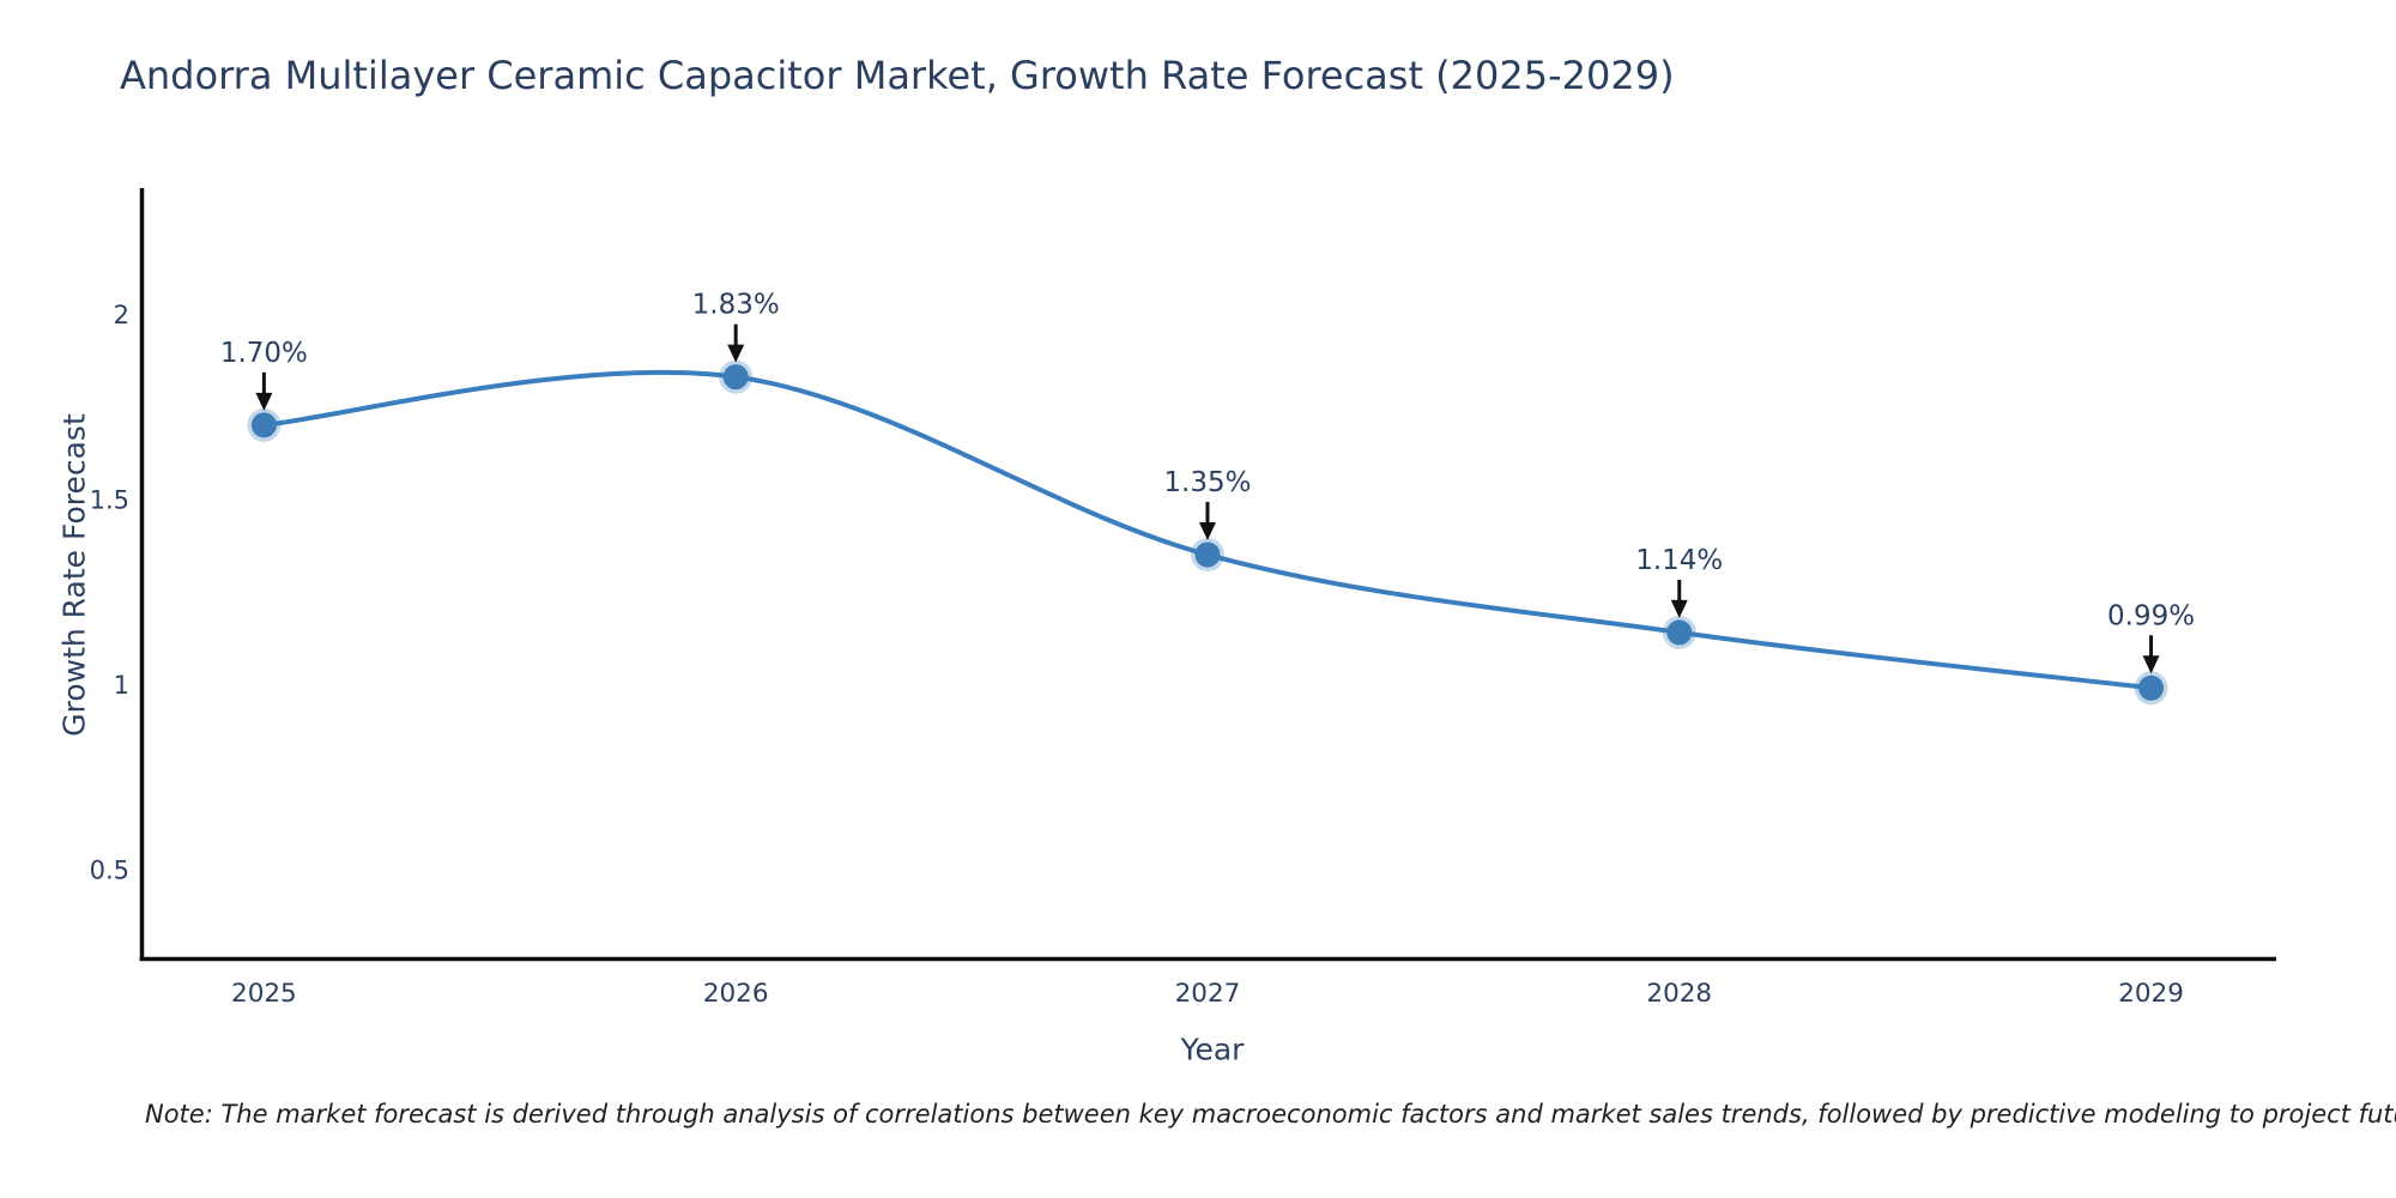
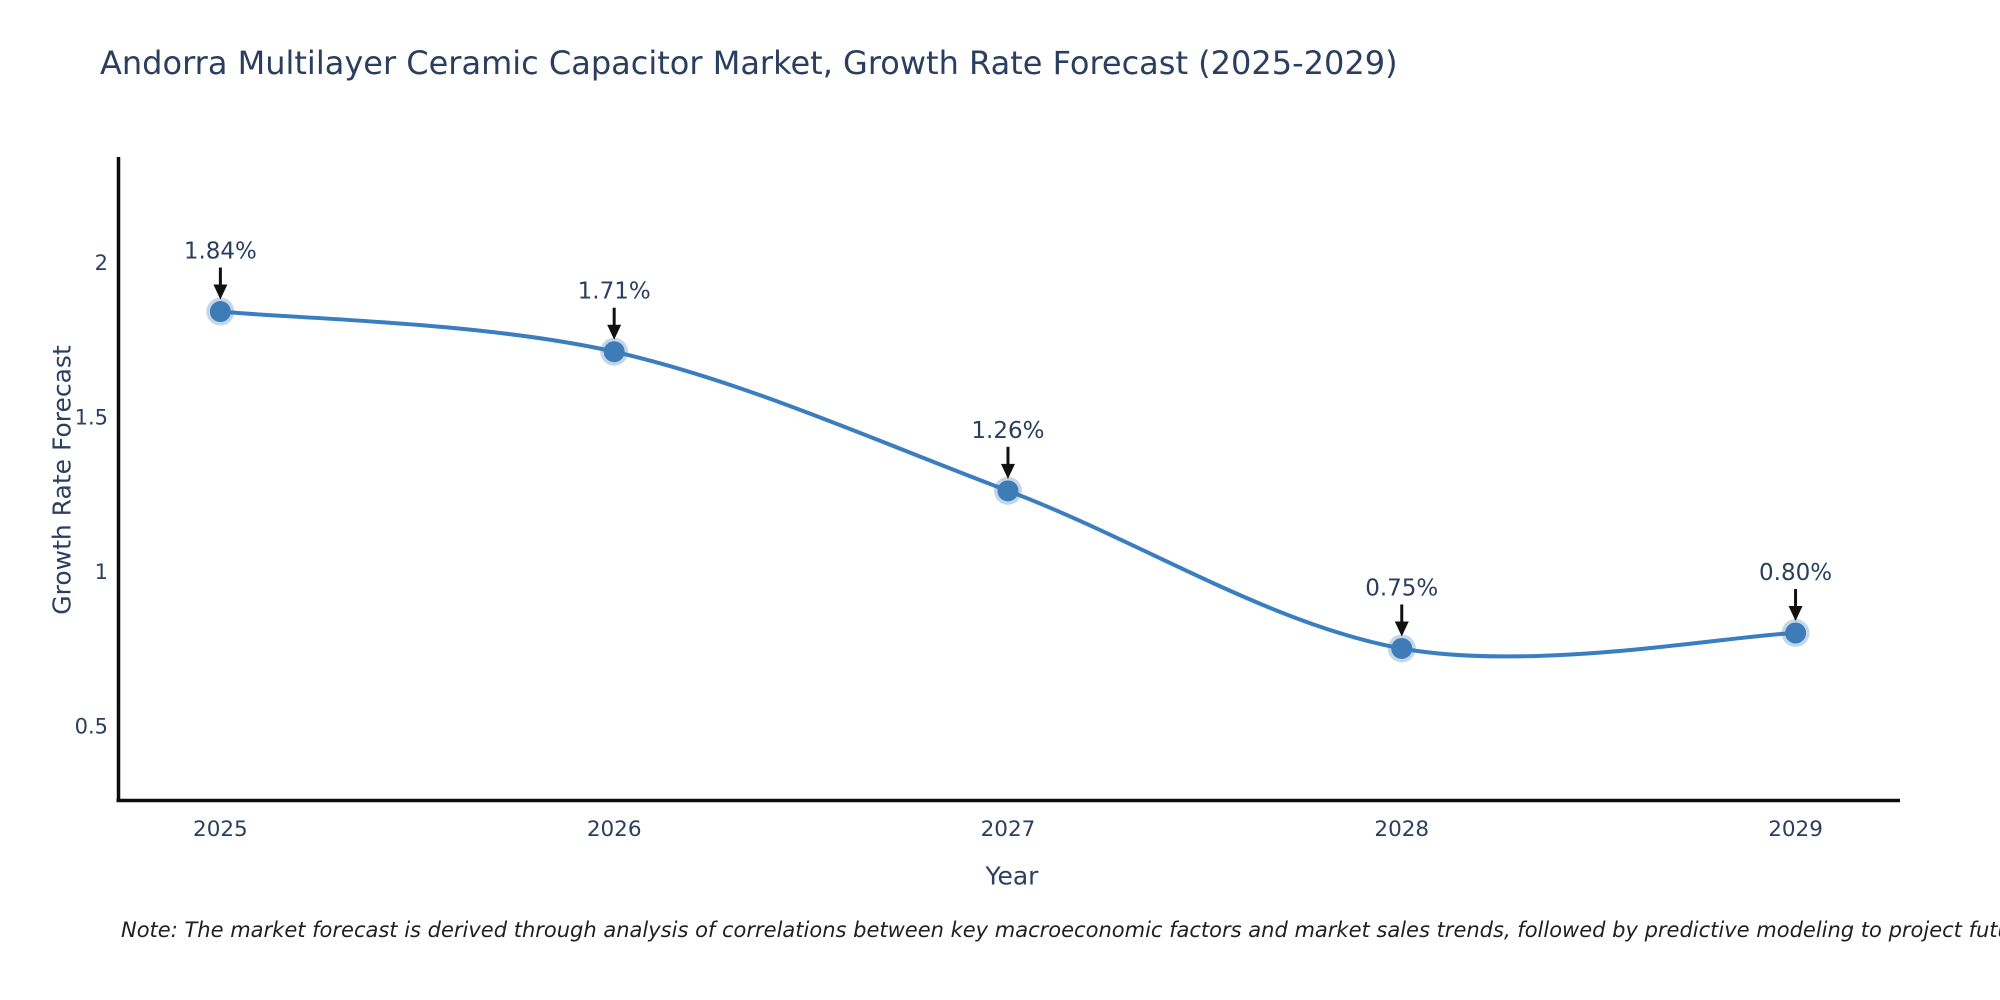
2025: 1.70% -> 1.84%
2026: 1.83% -> 1.71%
2027: 1.35% -> 1.26%
2028: 1.14% -> 0.75%
2029: 0.99% -> 0.80%
